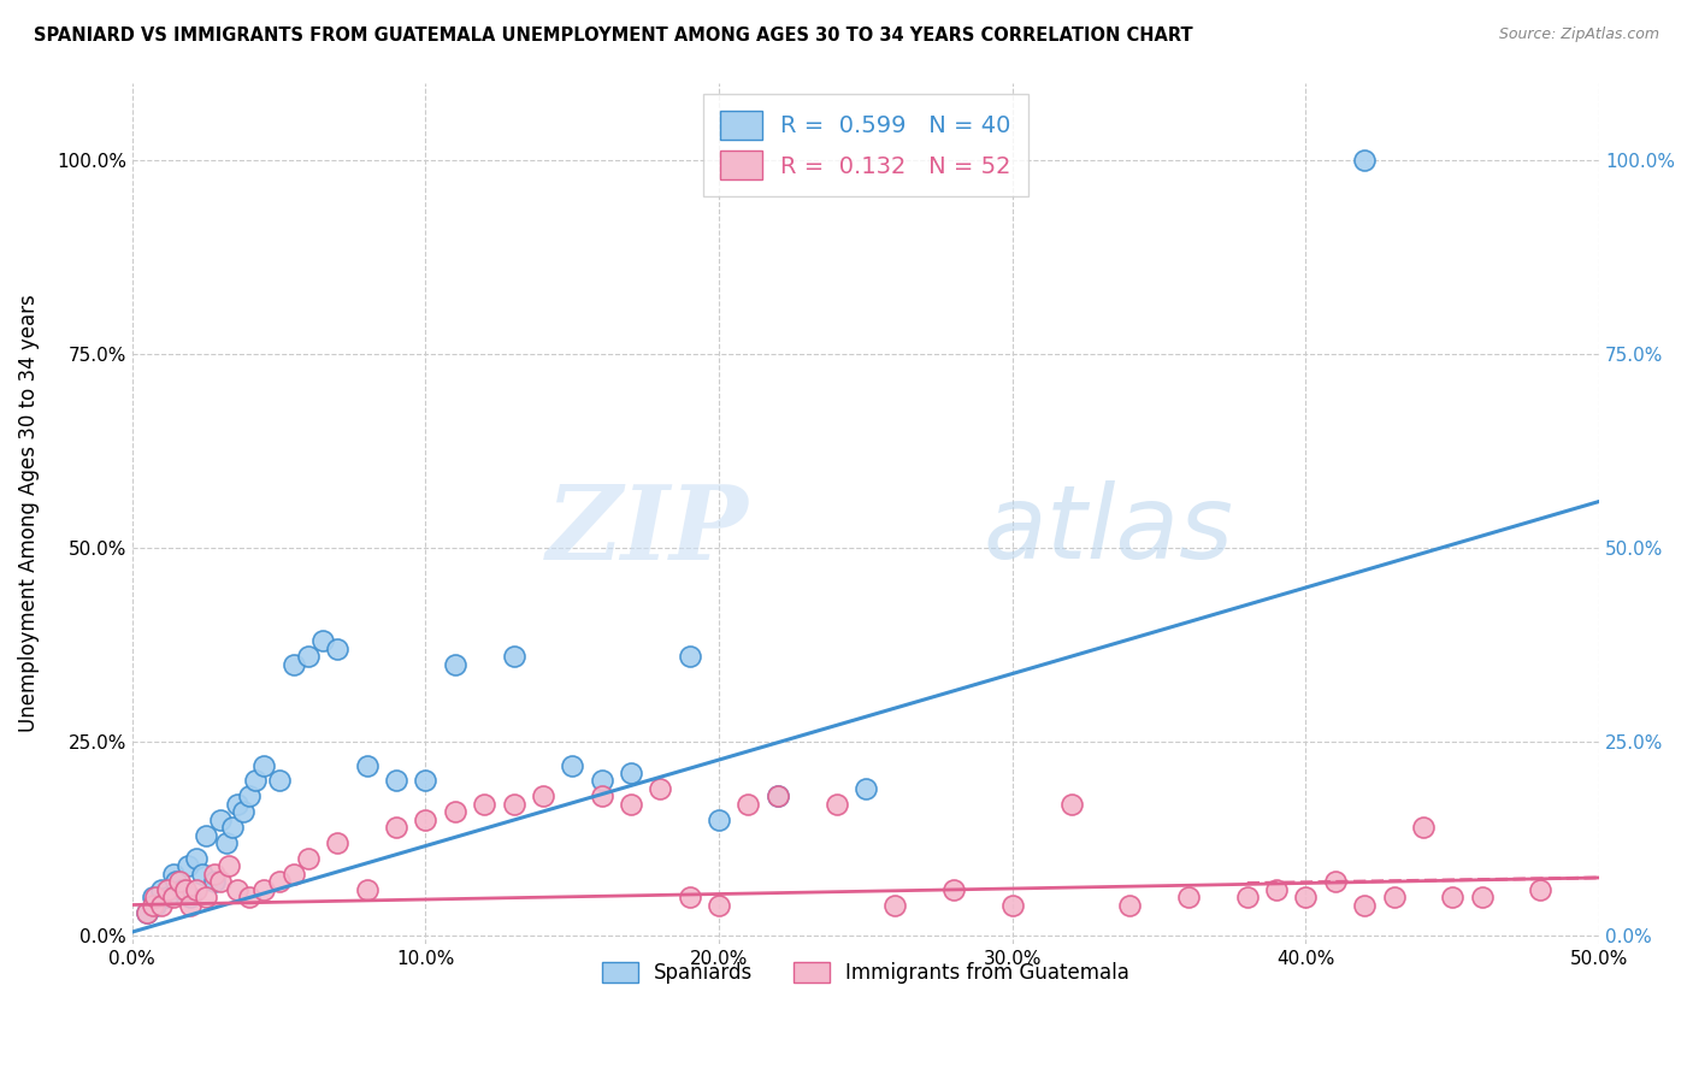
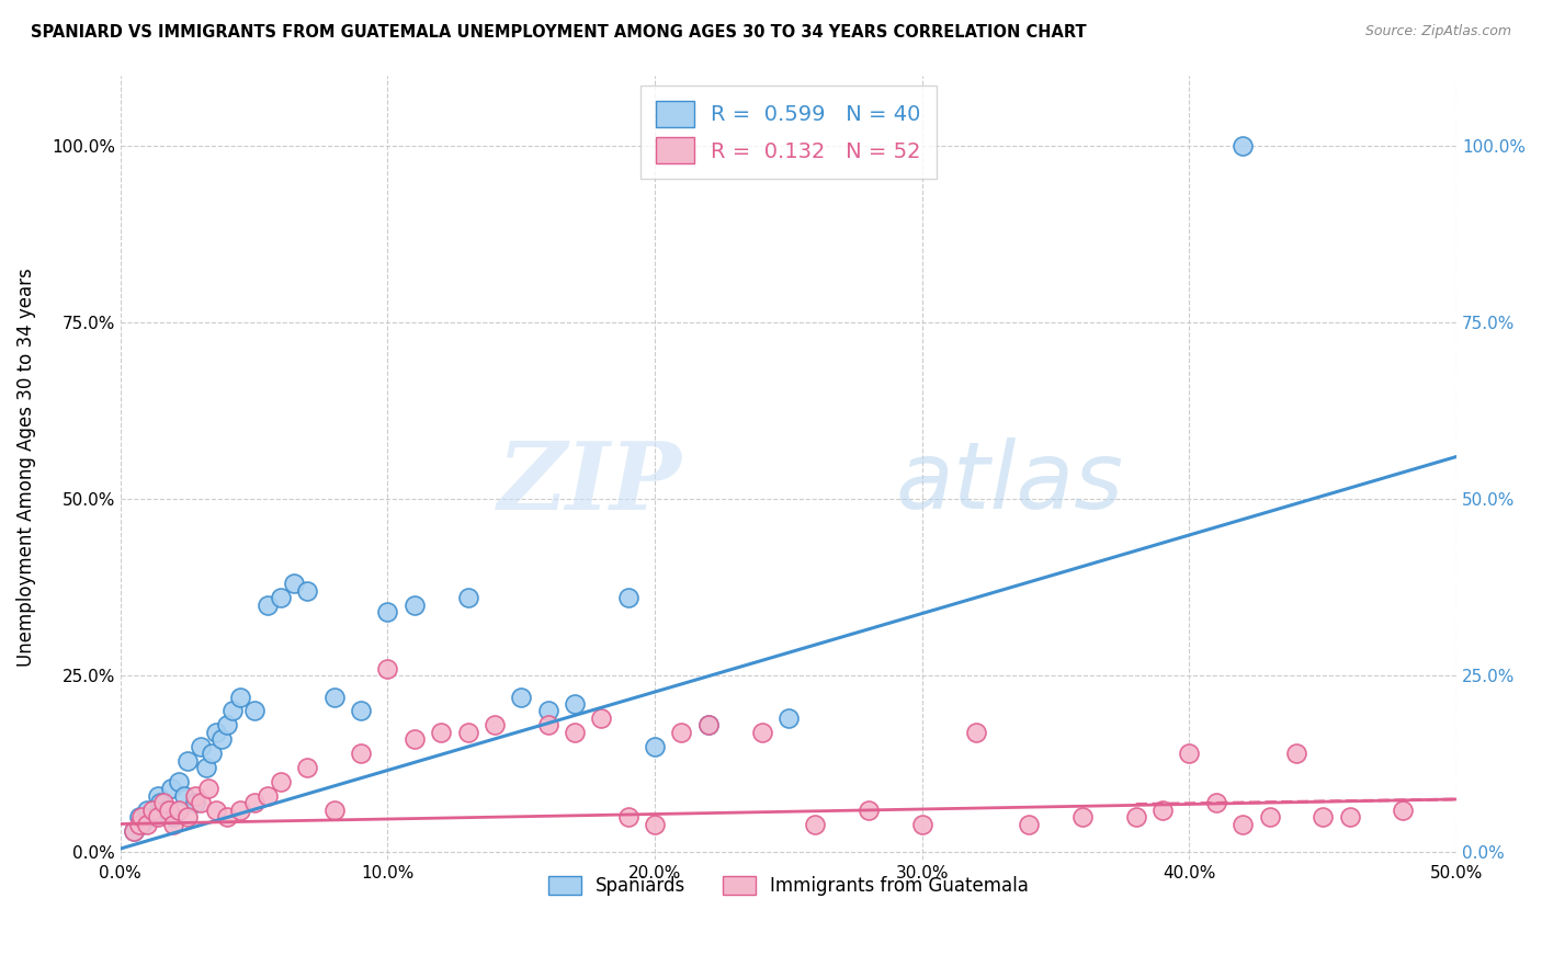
Spaniards/10.0%: 20% -> 34%
Immigrants from Guatemala/10.0%: 15% -> 26%
Immigrants from Guatemala/40.0%: 5% -> 14%
